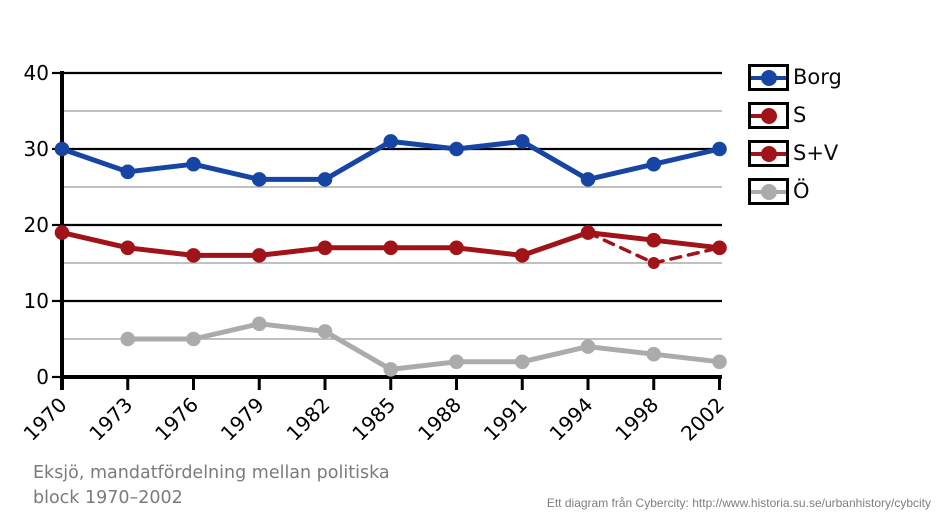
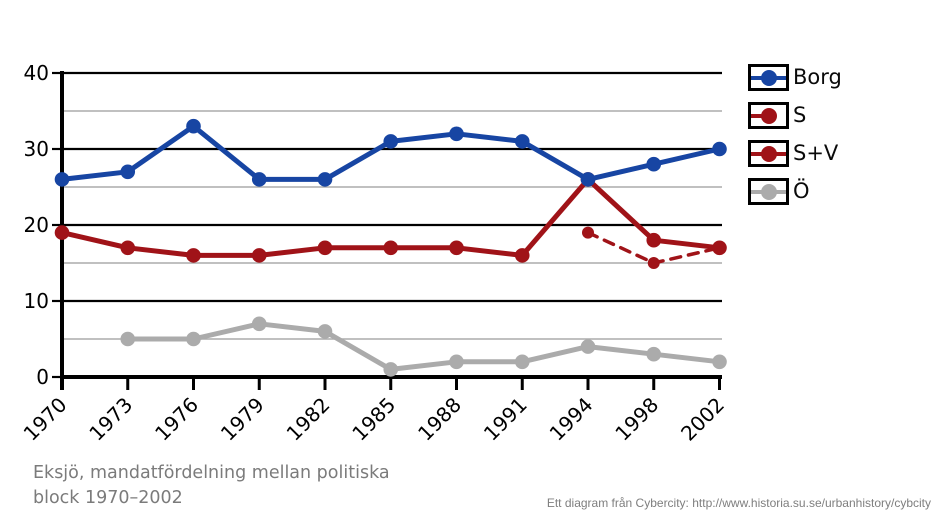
Borg/1970: 30 -> 26
Borg/1976: 28 -> 33
Borg/1988: 30 -> 32
S+V/1994: 19 -> 26
